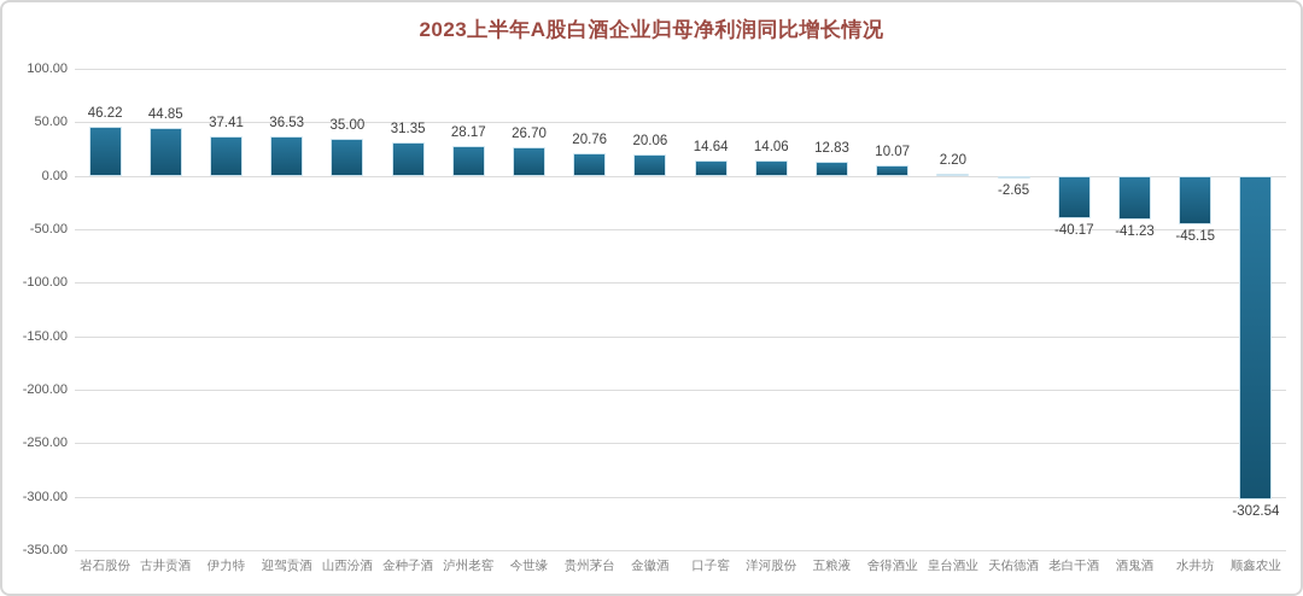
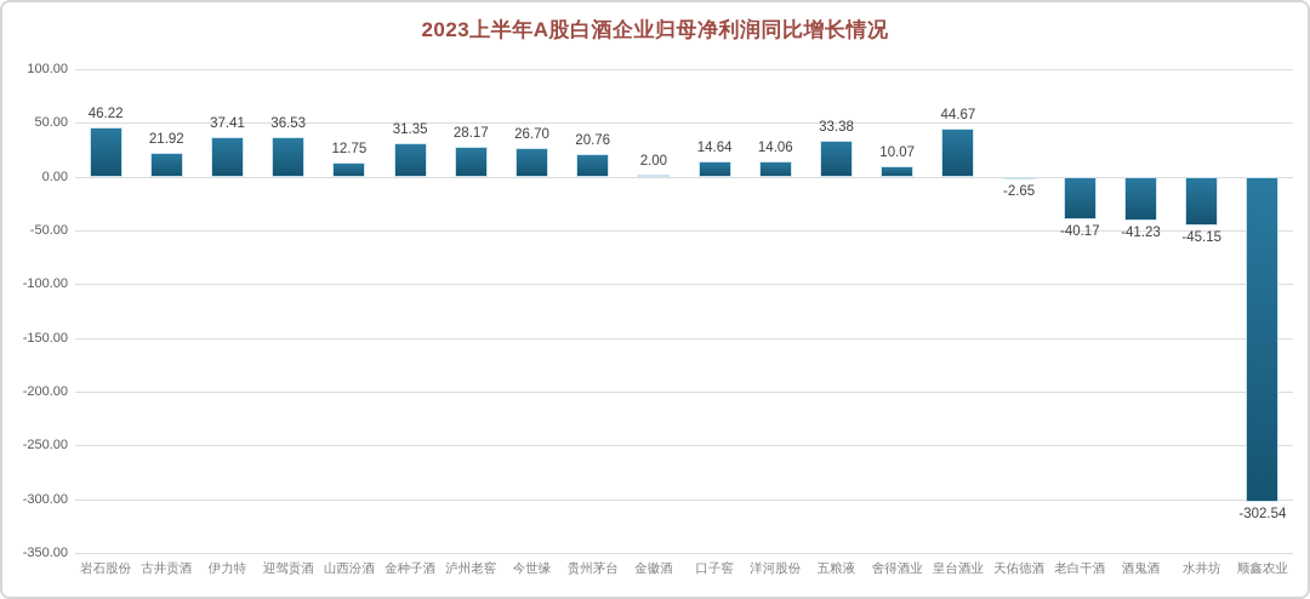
古井贡酒: 44.85 -> 21.92
山西汾酒: 35.00 -> 12.75
金徽酒: 20.06 -> 2.00
五粮液: 12.83 -> 33.38
皇台酒业: 2.20 -> 44.67
